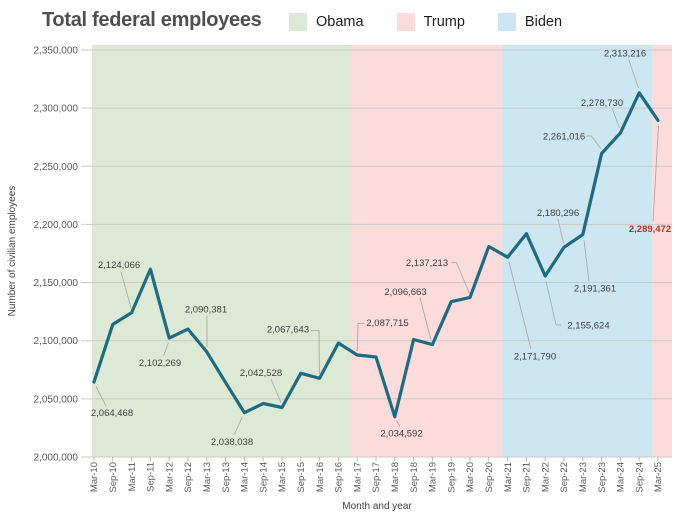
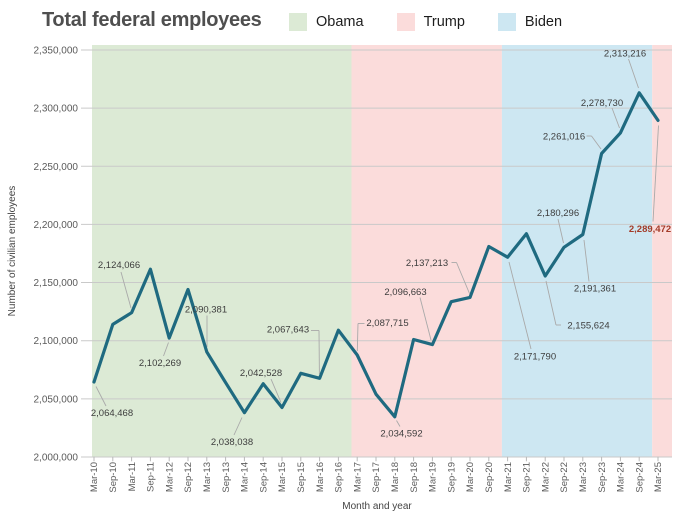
Sep-12: 2110000 -> 2144000
Sep-14: 2046000 -> 2063000
Sep-16: 2098000 -> 2109000
Sep-17: 2086000 -> 2054000
